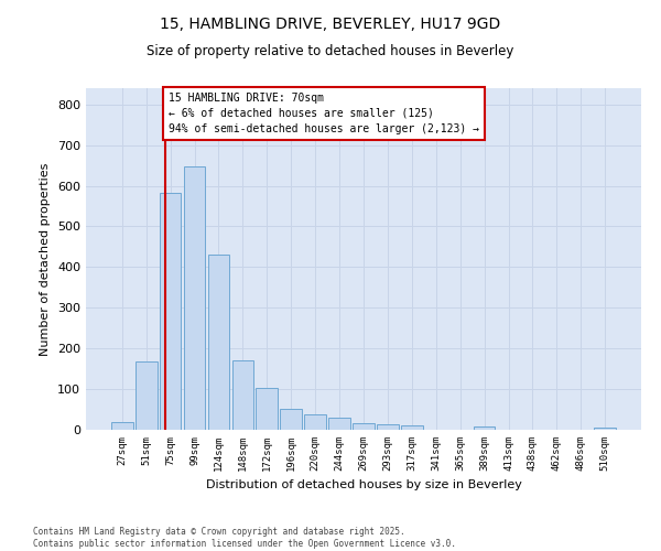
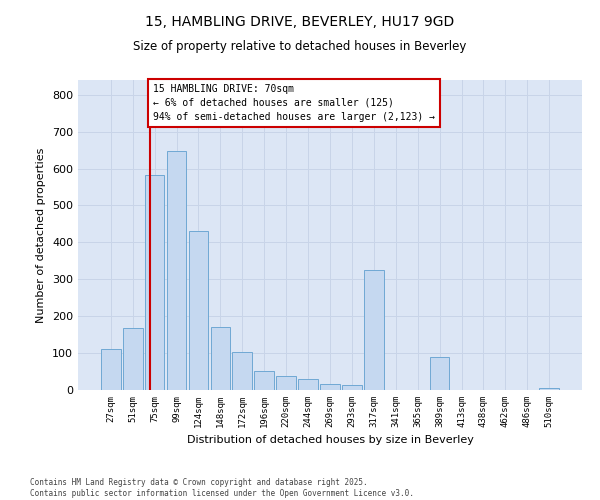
27sqm: 18 -> 110
317sqm: 10 -> 325
389sqm: 7 -> 90
